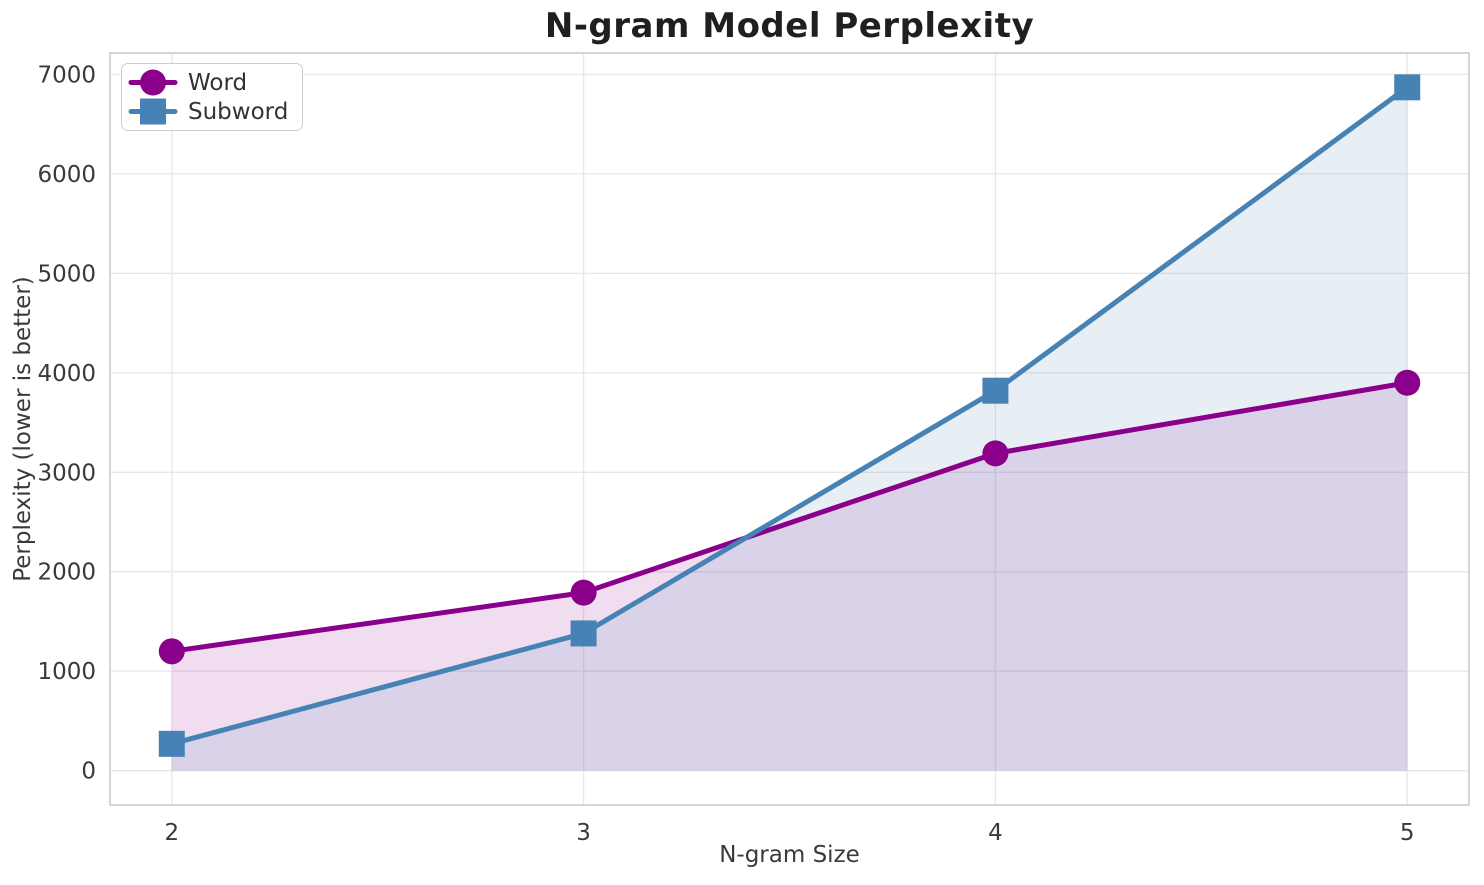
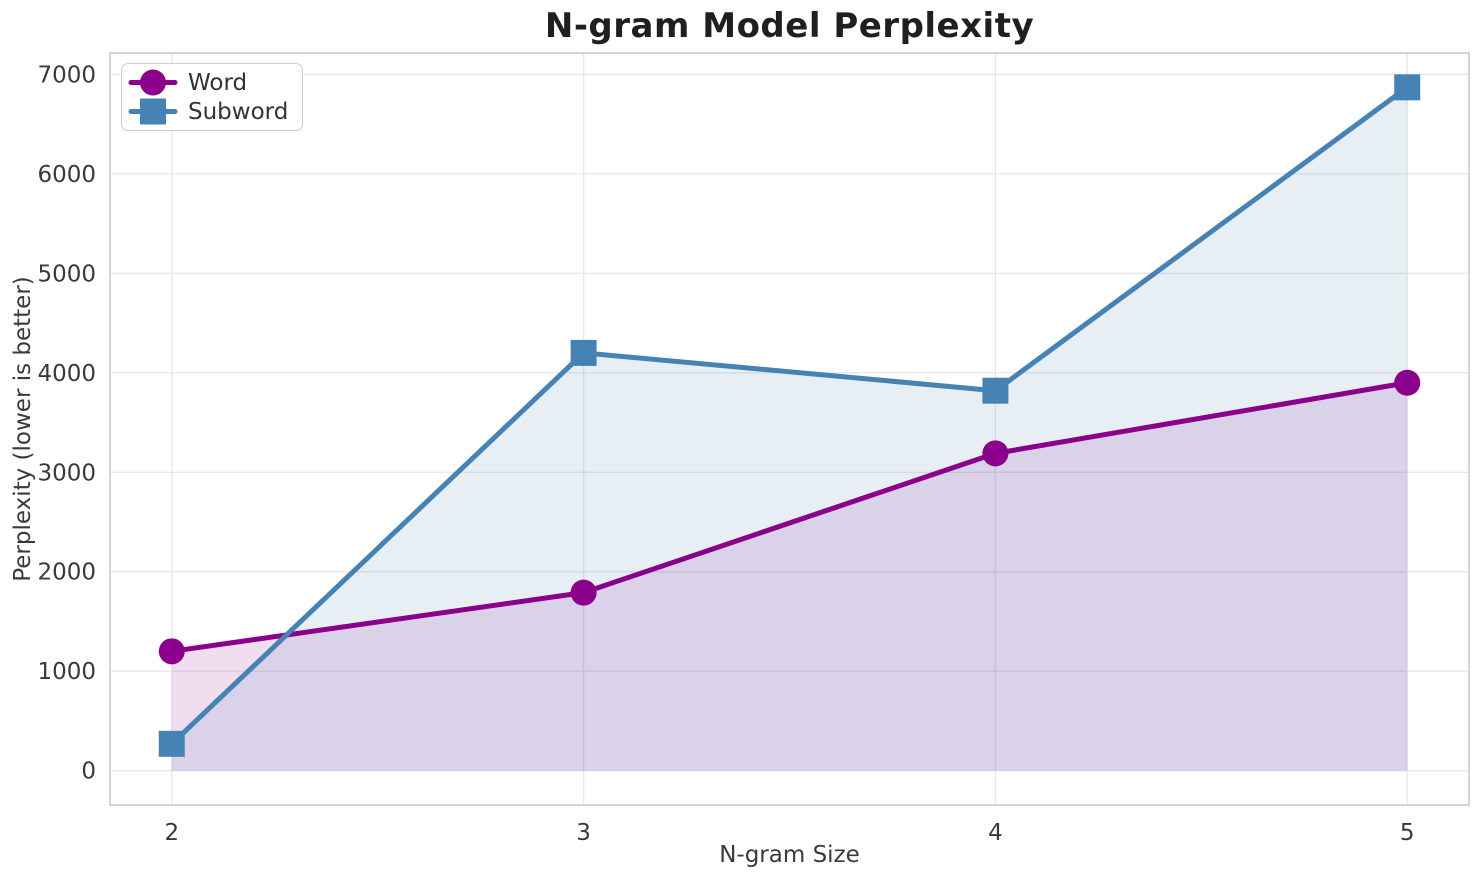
Subword/3: 1400 -> 4200
